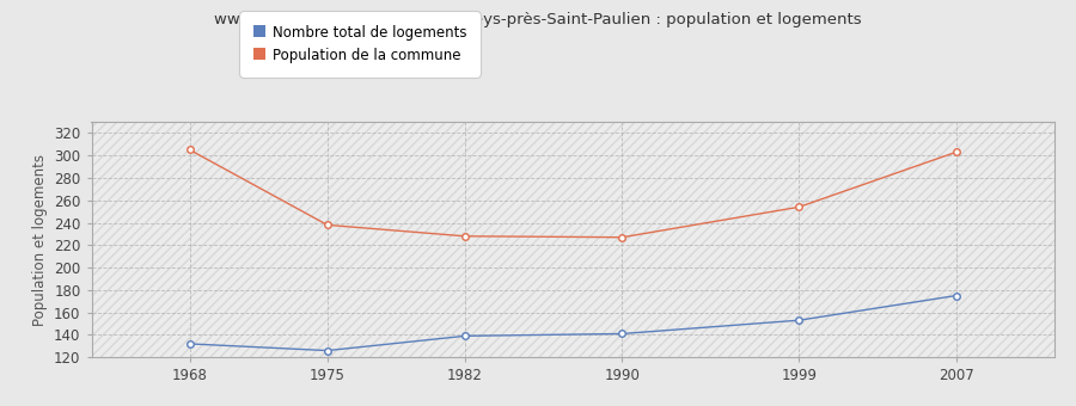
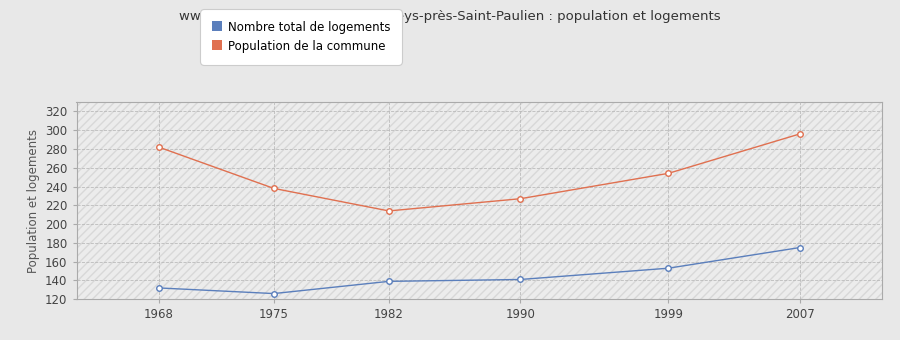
Population de la commune/1968: 305 -> 282
Population de la commune/1982: 228 -> 214
Population de la commune/2007: 303 -> 296
